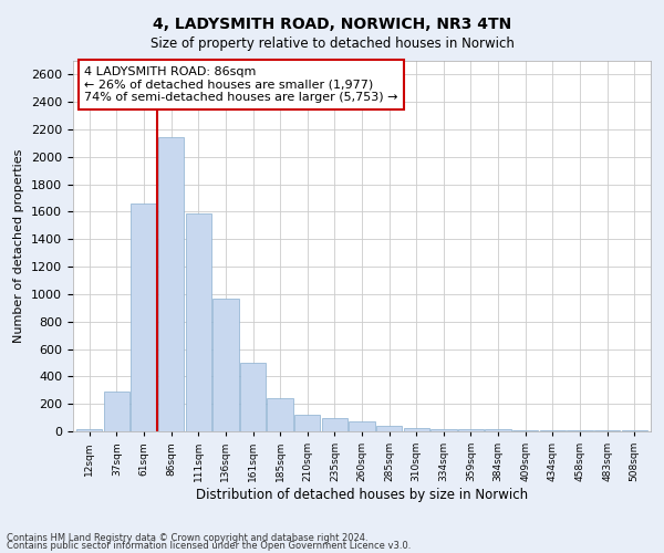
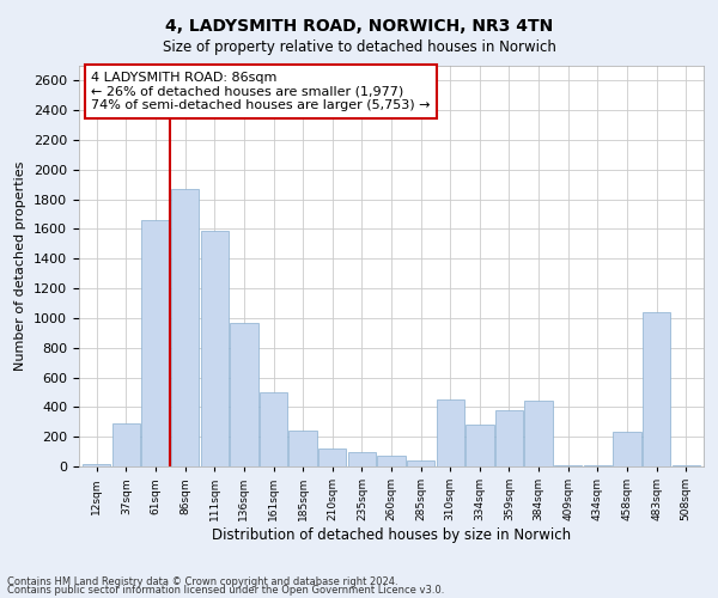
86sqm: 2140 -> 1870
310sqm: 20 -> 450
334sqm: 20 -> 280
359sqm: 20 -> 380
384sqm: 20 -> 440
458sqm: 0 -> 230
483sqm: 0 -> 1040
